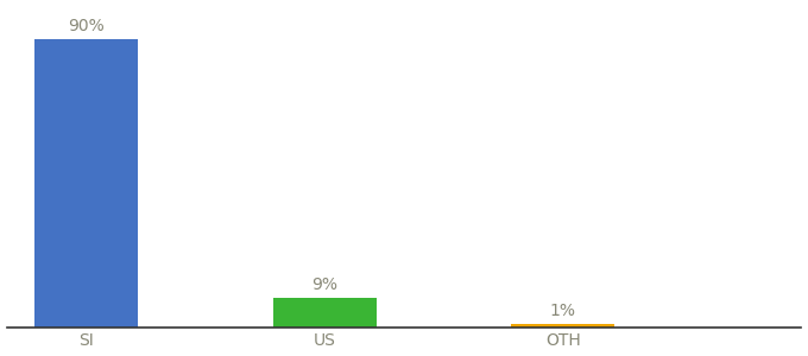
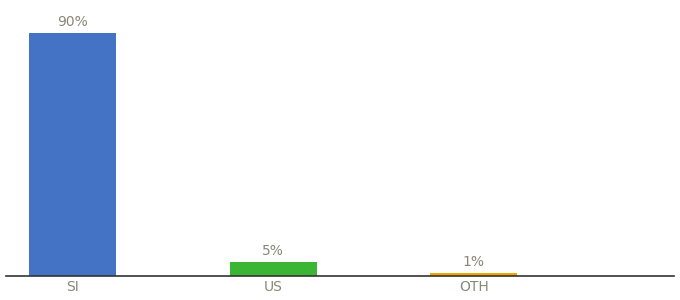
US: 9% -> 5%
